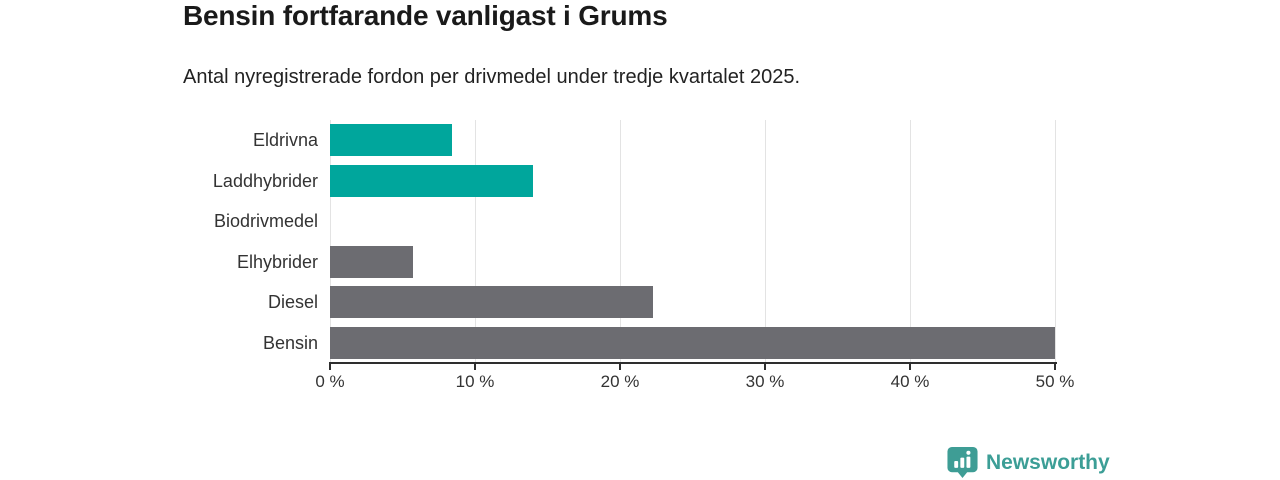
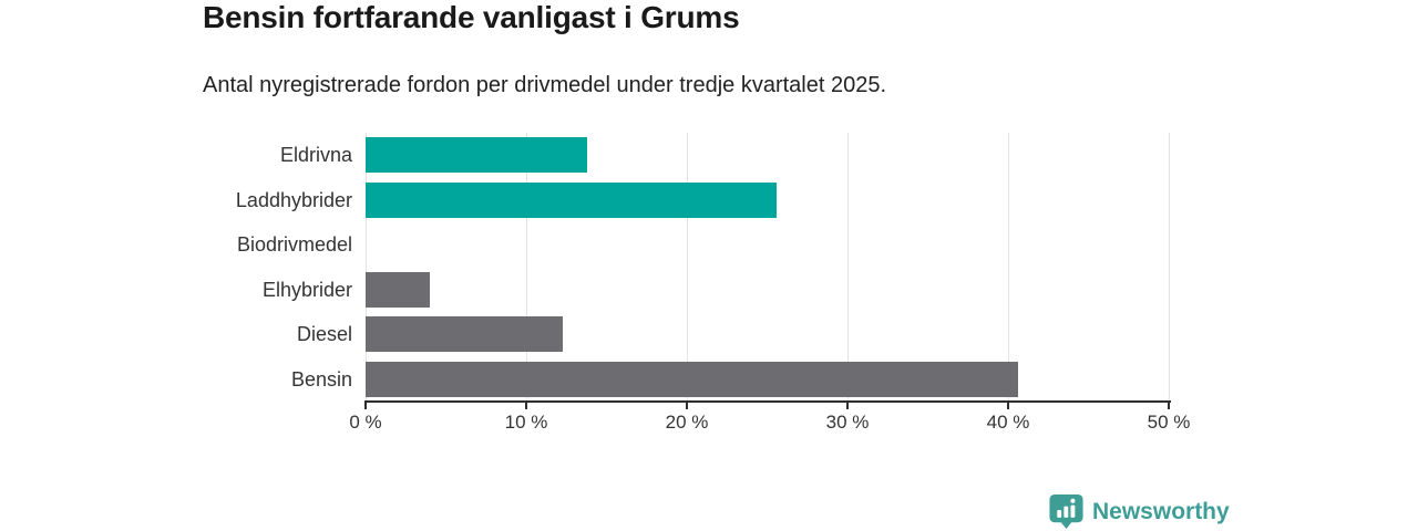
Eldrivna: 8.4% -> 13.8%
Laddhybrider: 14.0% -> 25.6%
Elhybrider: 5.7% -> 4.0%
Diesel: 22.3% -> 12.3%
Bensin: 50.0% -> 40.6%
